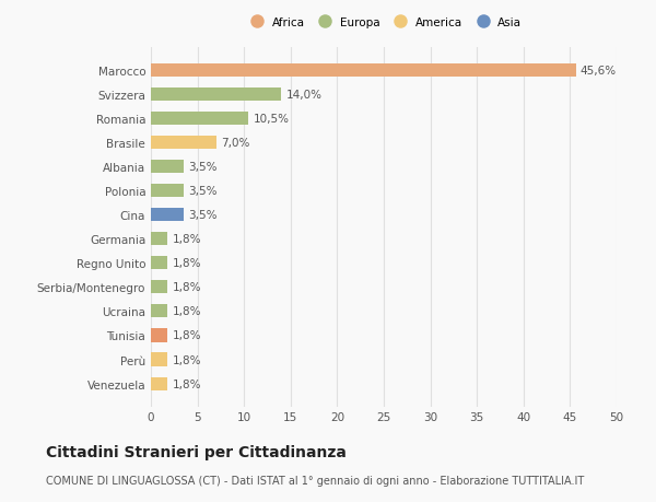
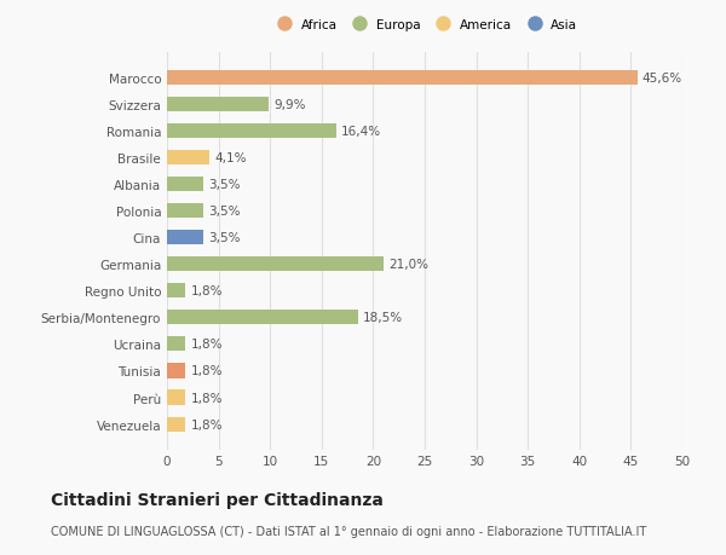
Svizzera: 14,0% -> 9,9%
Romania: 10,5% -> 16,4%
Brasile: 7,0% -> 4,1%
Germania: 1,8% -> 21,0%
Serbia/Montenegro: 1,8% -> 18,5%
